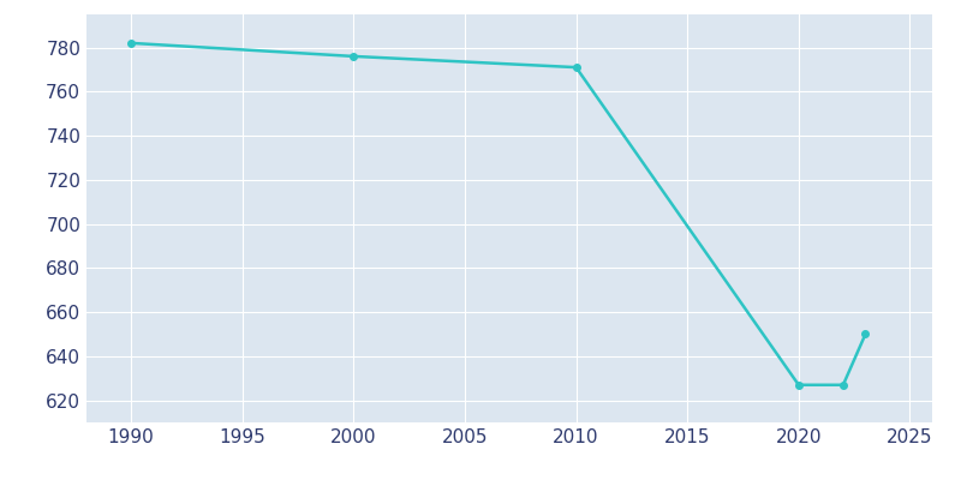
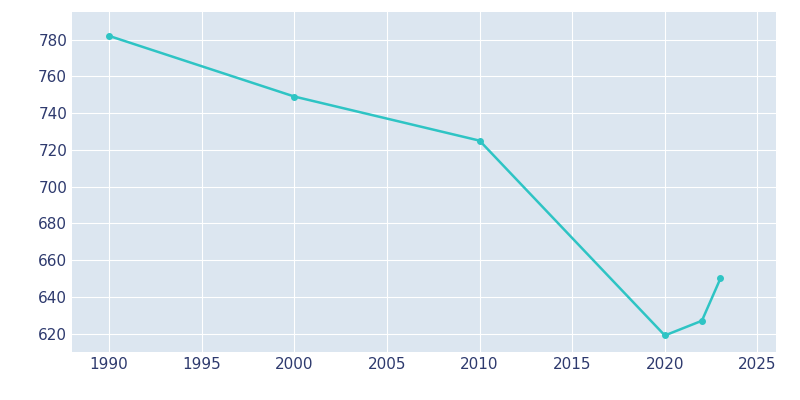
2000: 776 -> 749
2010: 771 -> 725
2020: 627 -> 619
